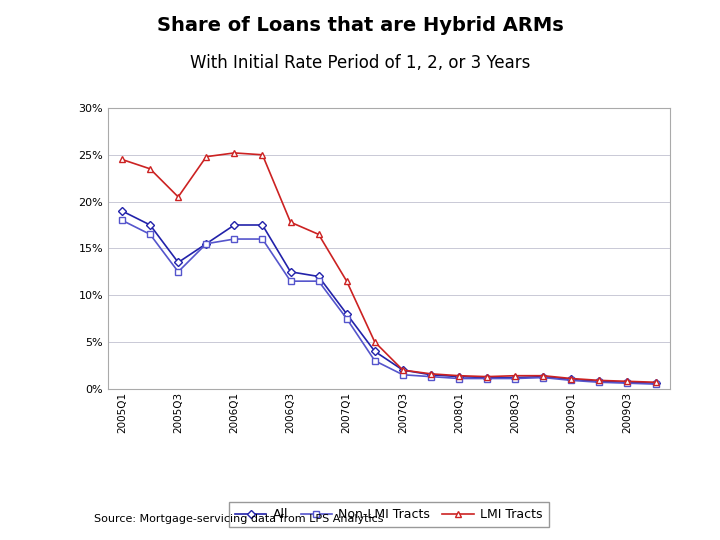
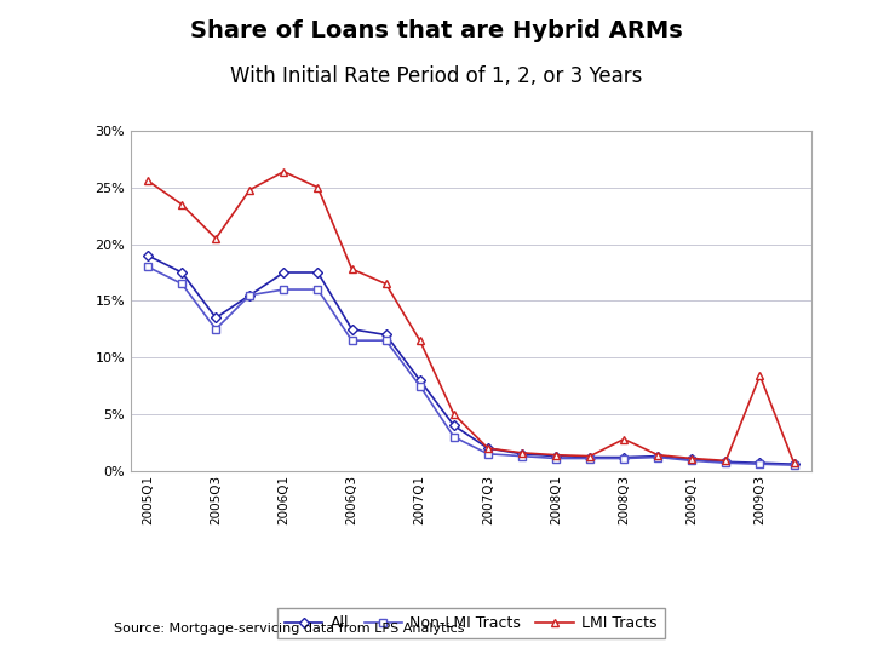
LMI Tracts/2005Q1: 24.5% -> 25.6%
LMI Tracts/2006Q1: 25.2% -> 26.4%
LMI Tracts/2008Q3: 1.4% -> 2.8%
LMI Tracts/2009Q3: 0.8% -> 8.4%
